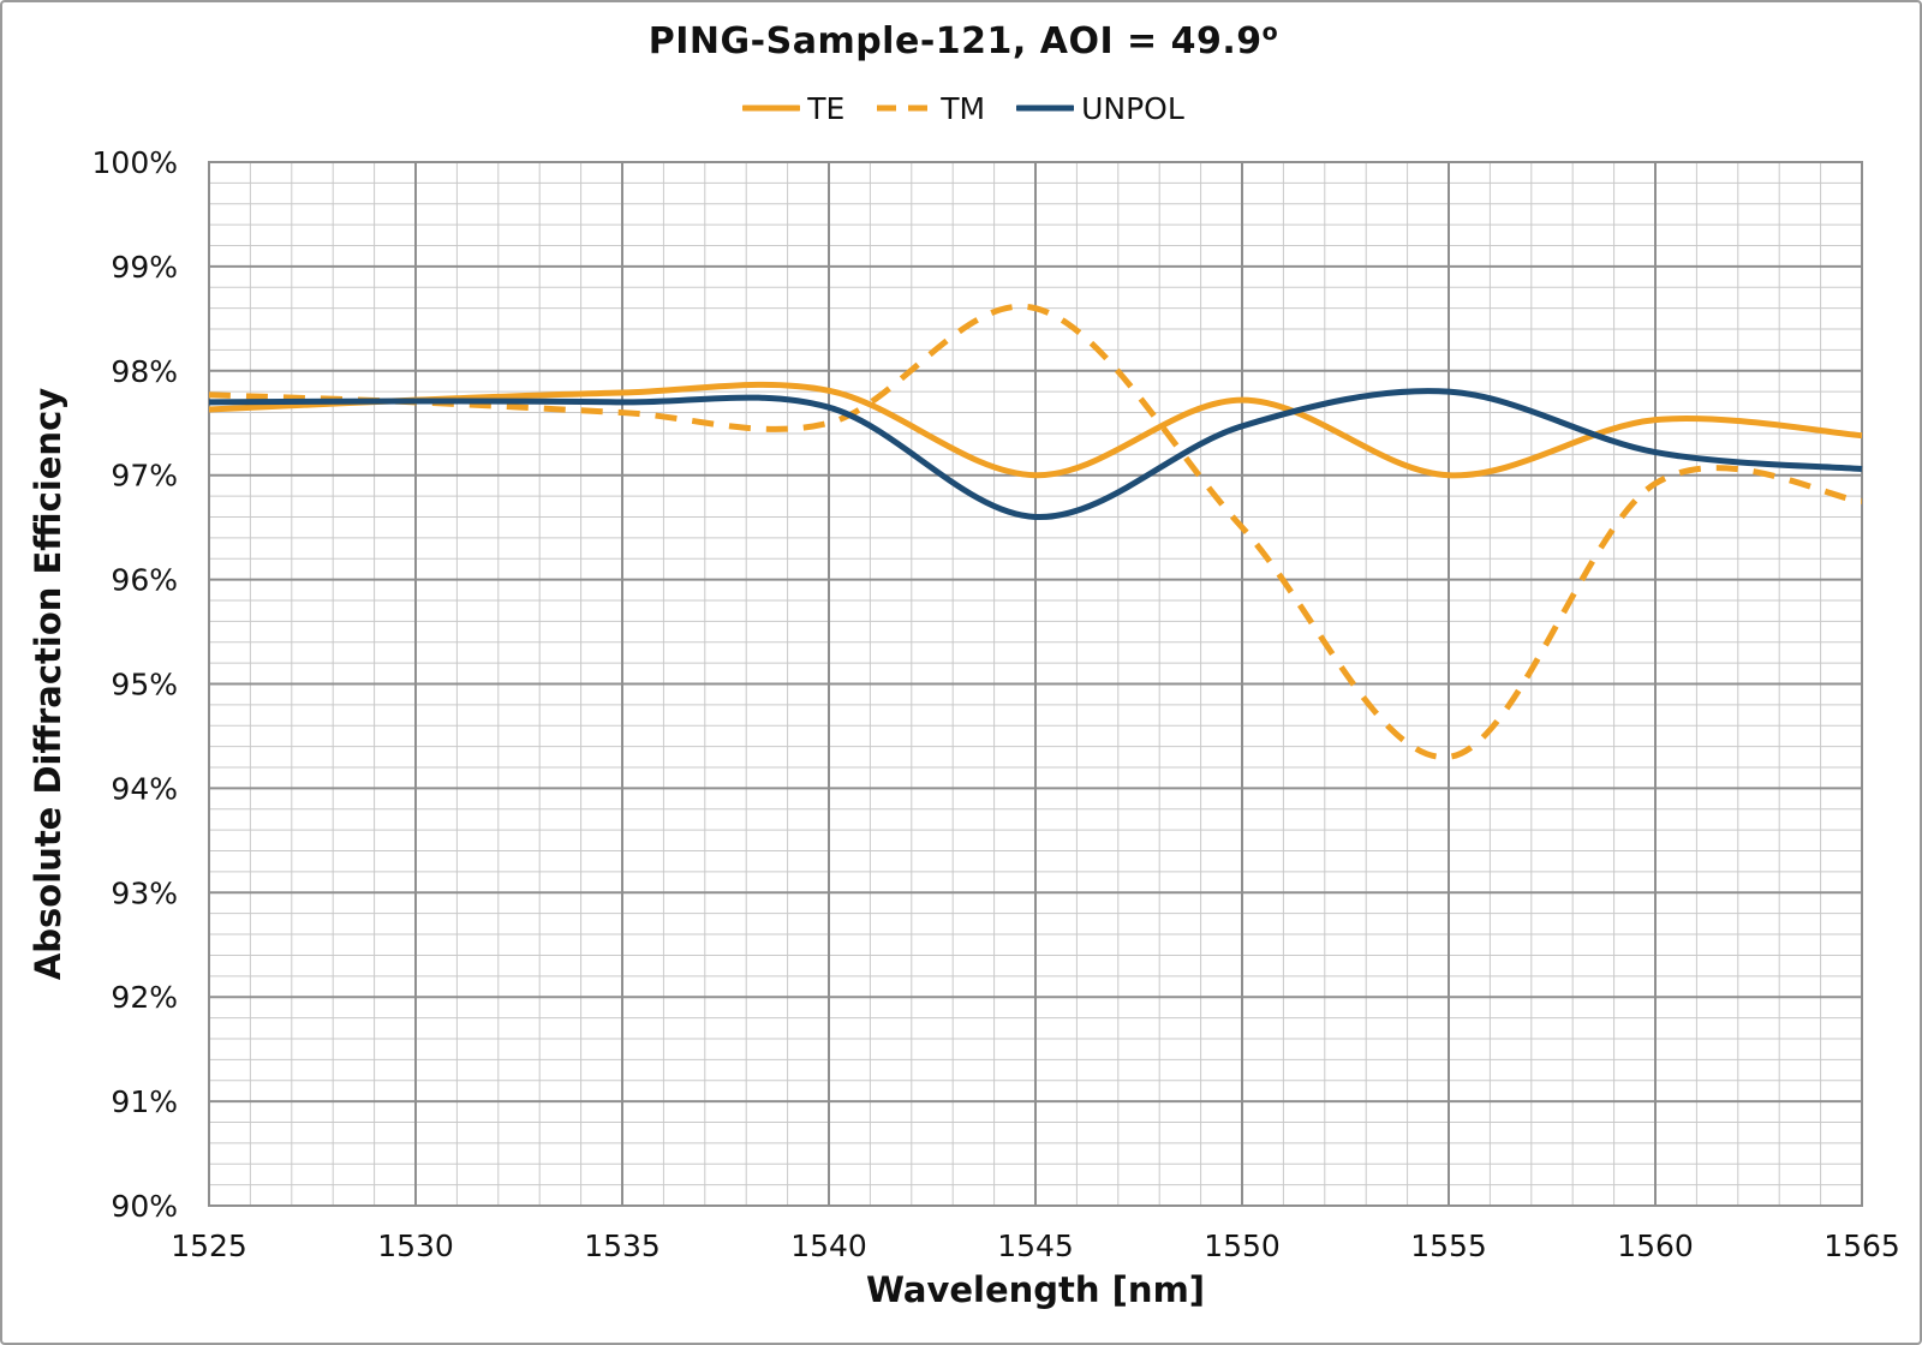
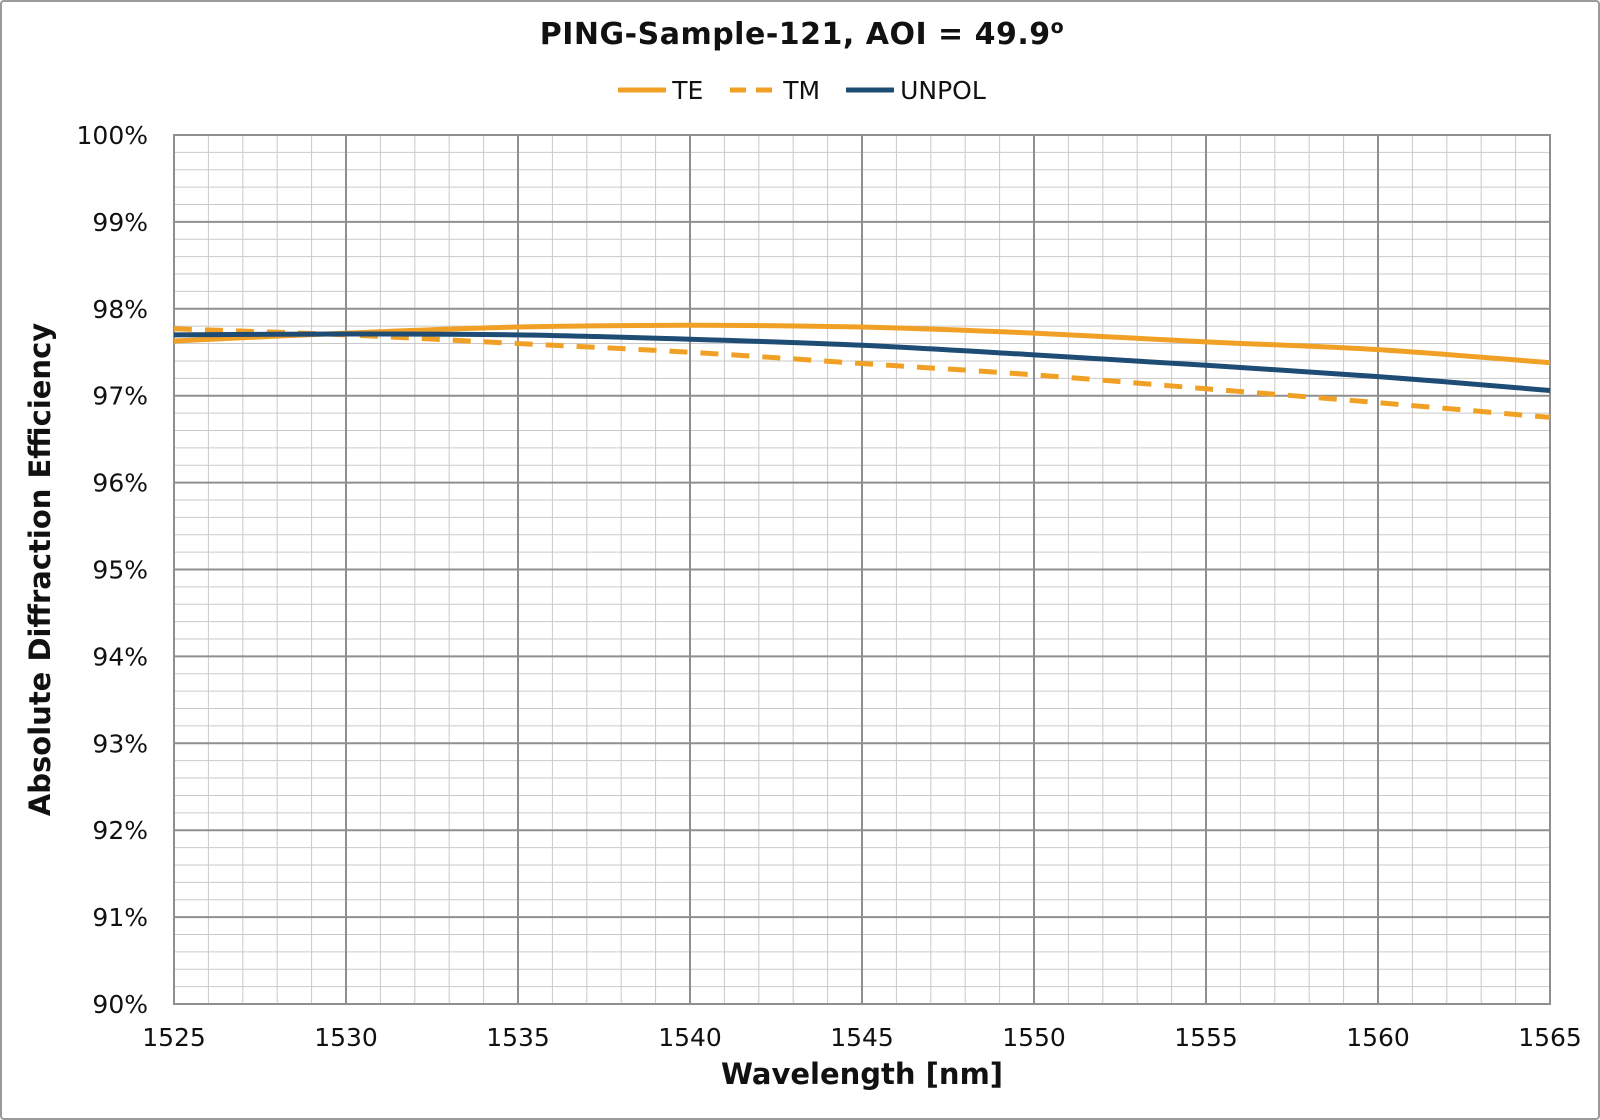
TE/1545: 97.0% -> 97.8%
TM/1545: 98.6% -> 97.4%
UNPOL/1545: 96.6% -> 97.6%
TM/1550: 96.5% -> 97.2%
TE/1555: 97.0% -> 97.6%
TM/1555: 94.3% -> 97.1%
UNPOL/1555: 97.8% -> 97.3%
